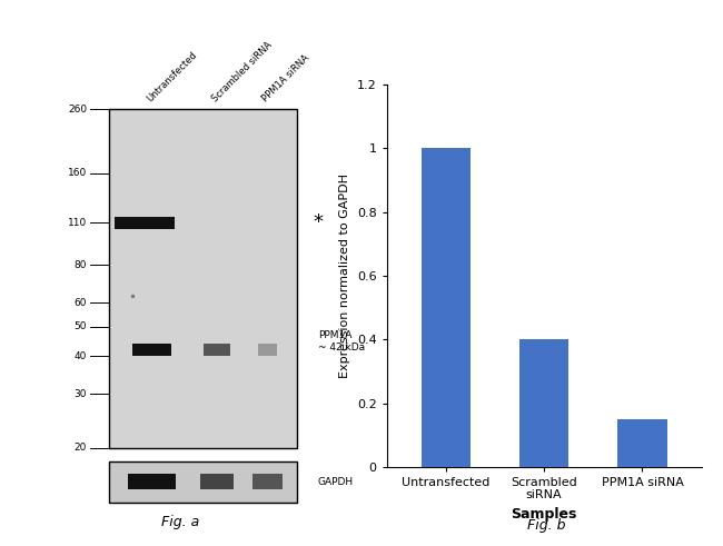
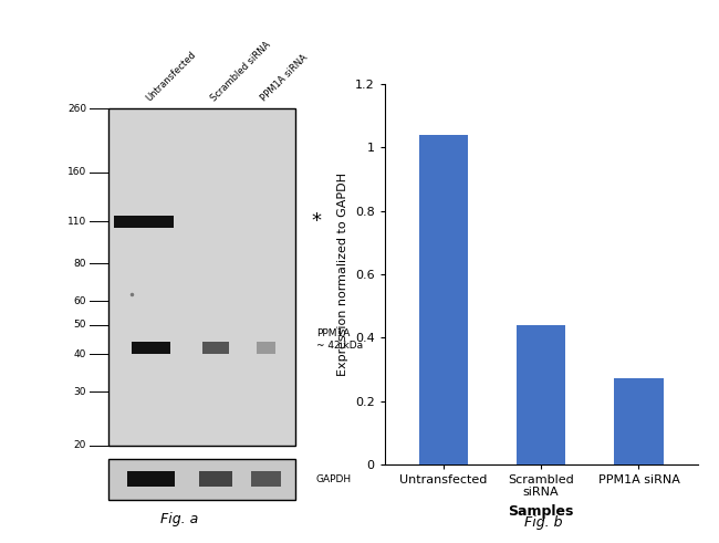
Untransfected: 1.00 -> 1.04
Scrambled siRNA: 0.40 -> 0.44
PPM1A siRNA: 0.15 -> 0.27
